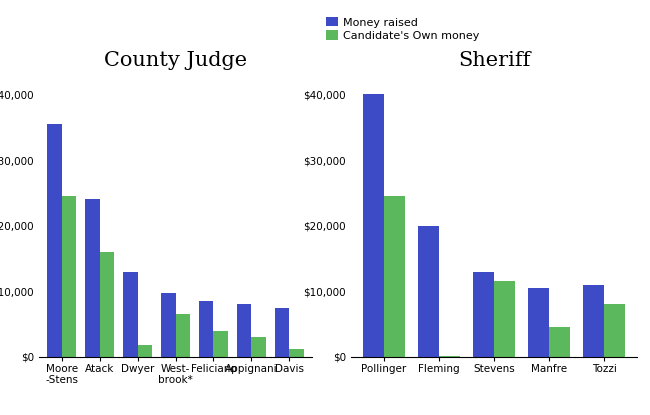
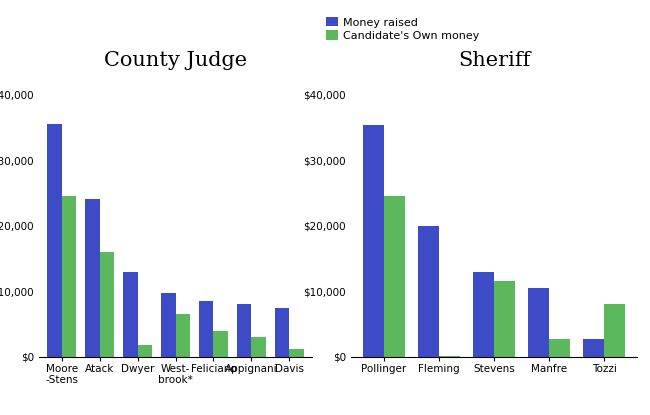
Sheriff/Money raised/Pollinger: $40,000 -> $35,400
Sheriff/Candidate's Own money/Manfre: $4,500 -> $2,800
Sheriff/Money raised/Tozzi: $11,000 -> $2,800
